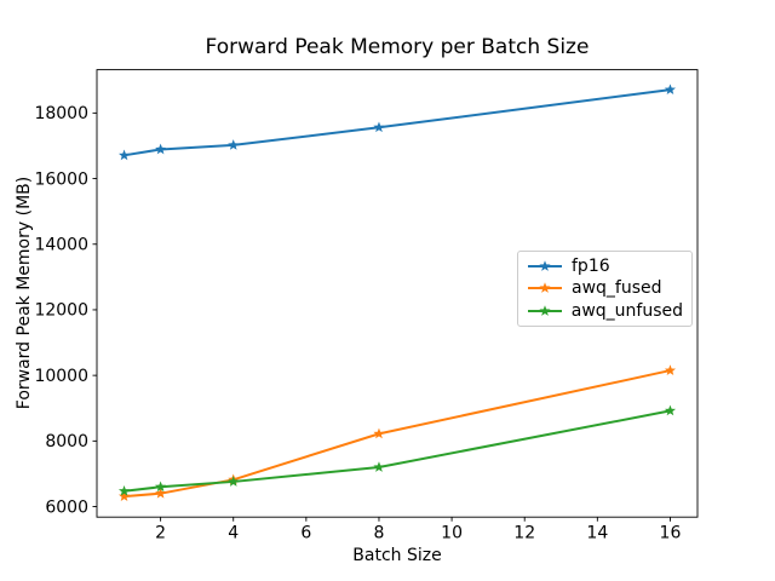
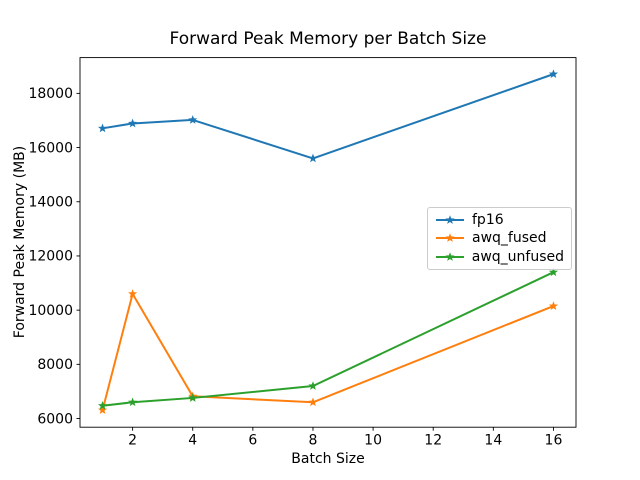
awq_fused/2: 6400 -> 10600
fp16/8: 17600 -> 15600
awq_fused/8: 8200 -> 6600
awq_unfused/16: 8900 -> 11400
